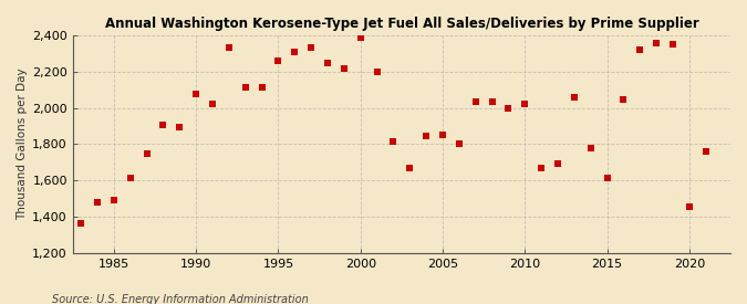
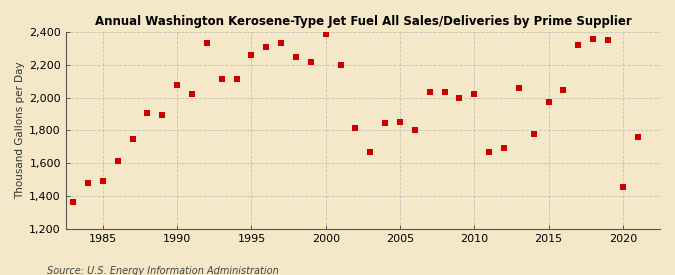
2015: 1,610 -> 1,980
